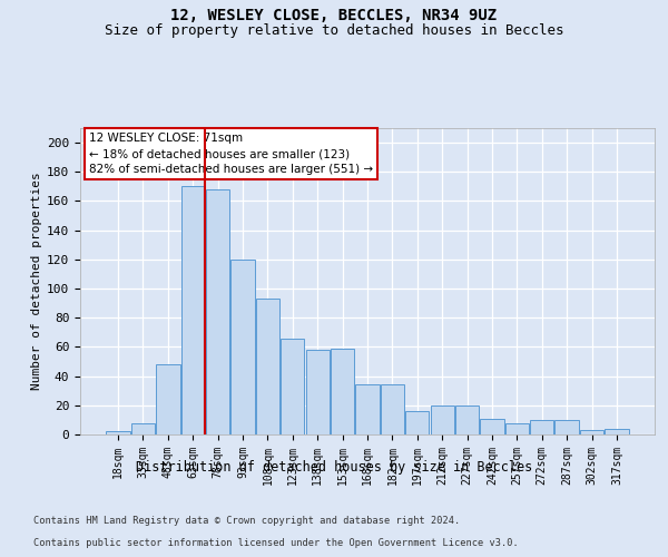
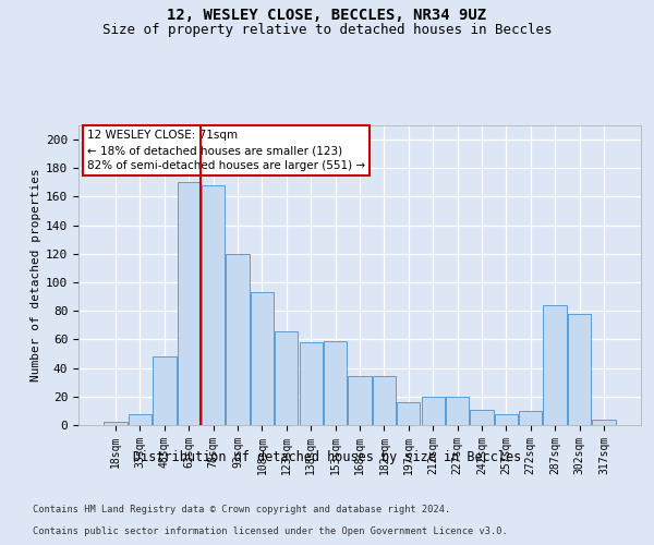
287sqm: 10 -> 84
302sqm: 3 -> 78
